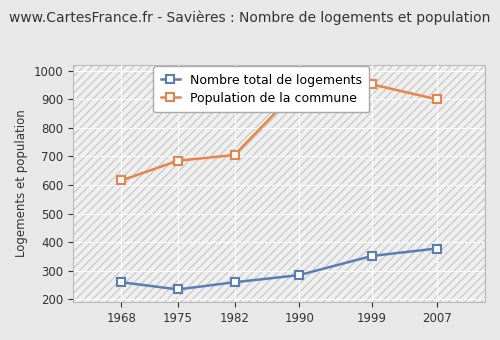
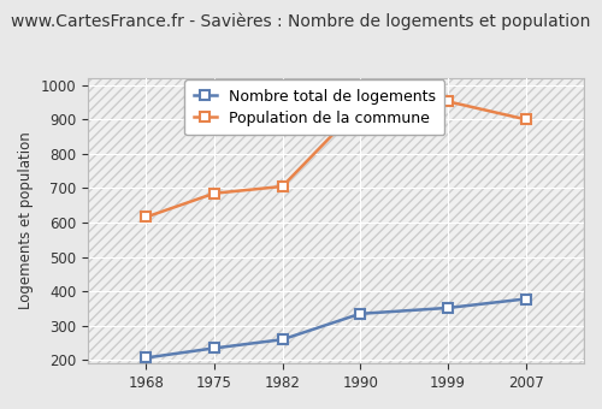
Nombre total de logements/1968: 260 -> 207
Nombre total de logements/1990: 285 -> 335
